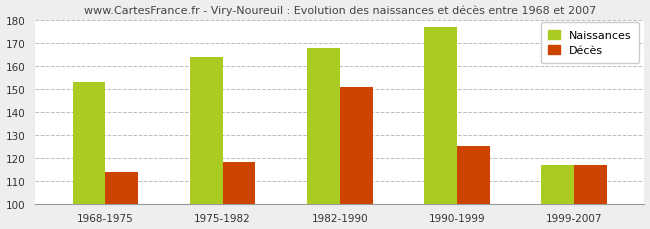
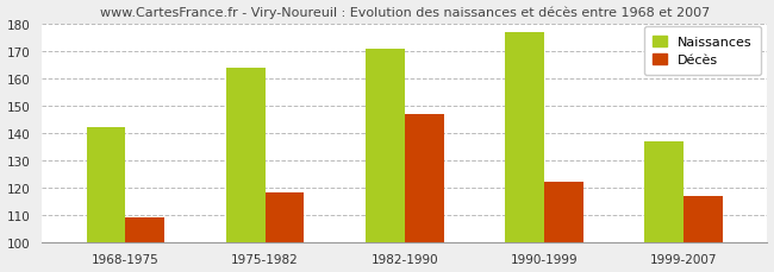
Naissances/1968-1975: 153 -> 142
Décès/1968-1975: 114 -> 109
Naissances/1982-1990: 168 -> 171
Décès/1982-1990: 151 -> 147
Décès/1990-1999: 125 -> 122
Naissances/1999-2007: 117 -> 137
